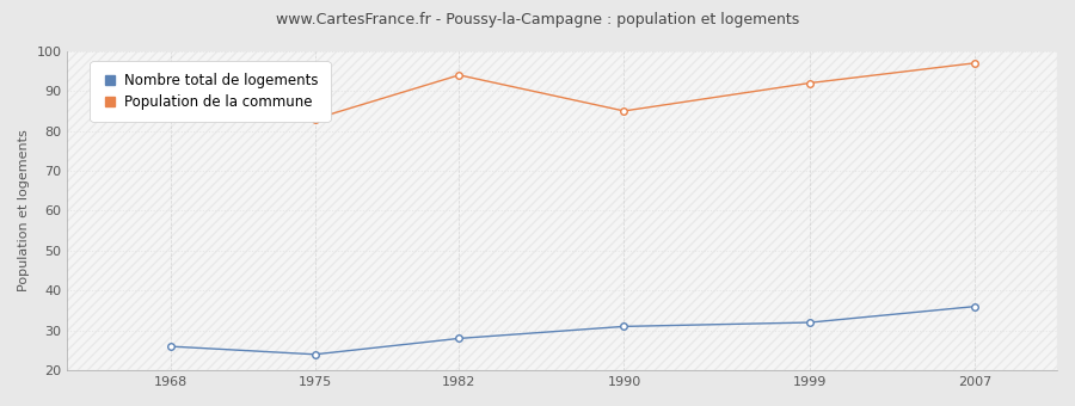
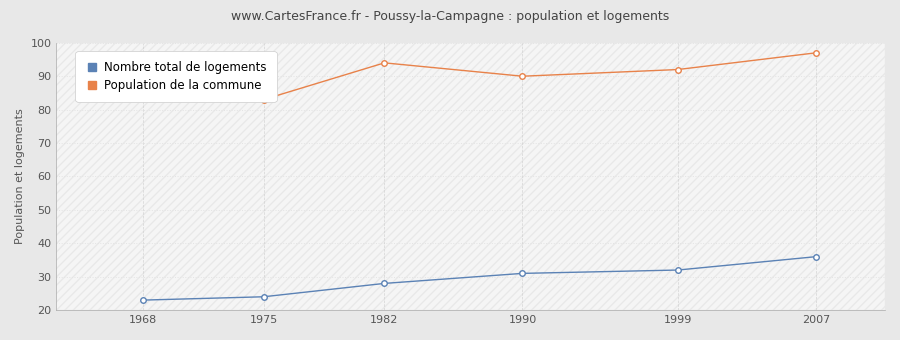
Nombre total de logements/1968: 26 -> 23
Population de la commune/1990: 85 -> 90
